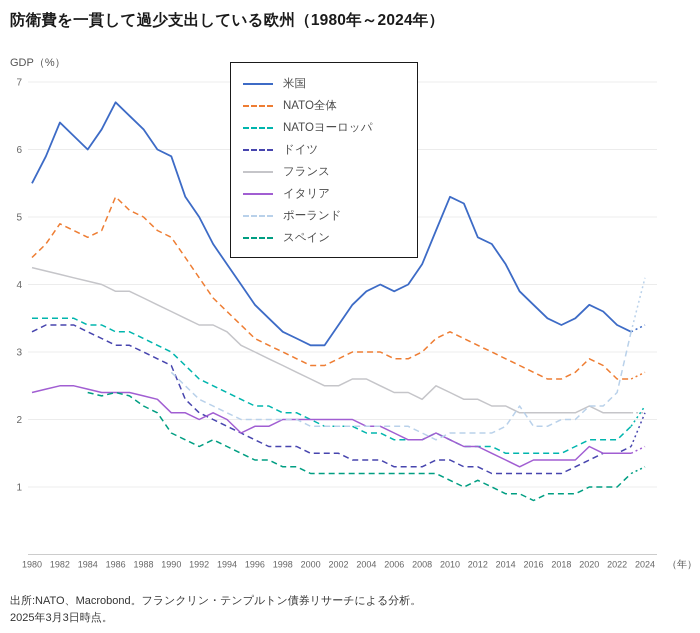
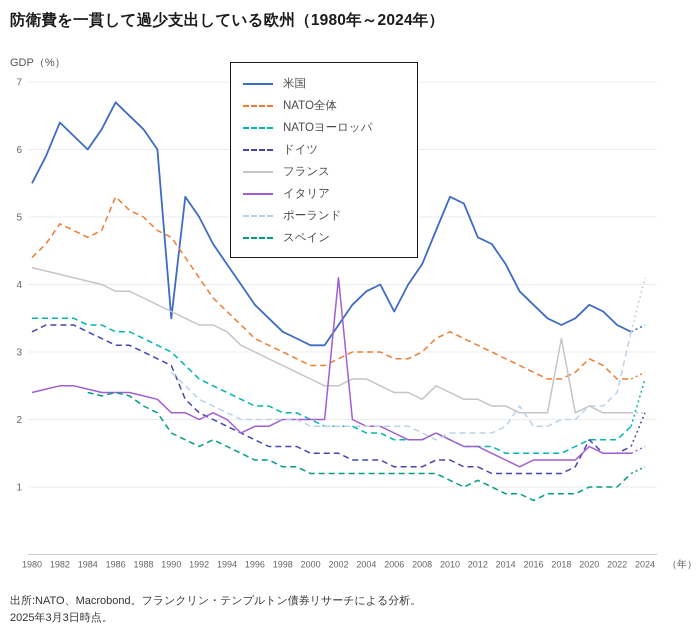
米国/1990: 5.9 -> 3.5
イタリア/2002: 2.0 -> 4.1
米国/2006: 3.9 -> 3.6
フランス/2018: 2.1 -> 3.2
ドイツ/2020: 1.4 -> 1.7
NATOヨーロッパ/2024: 2.2 -> 2.6
